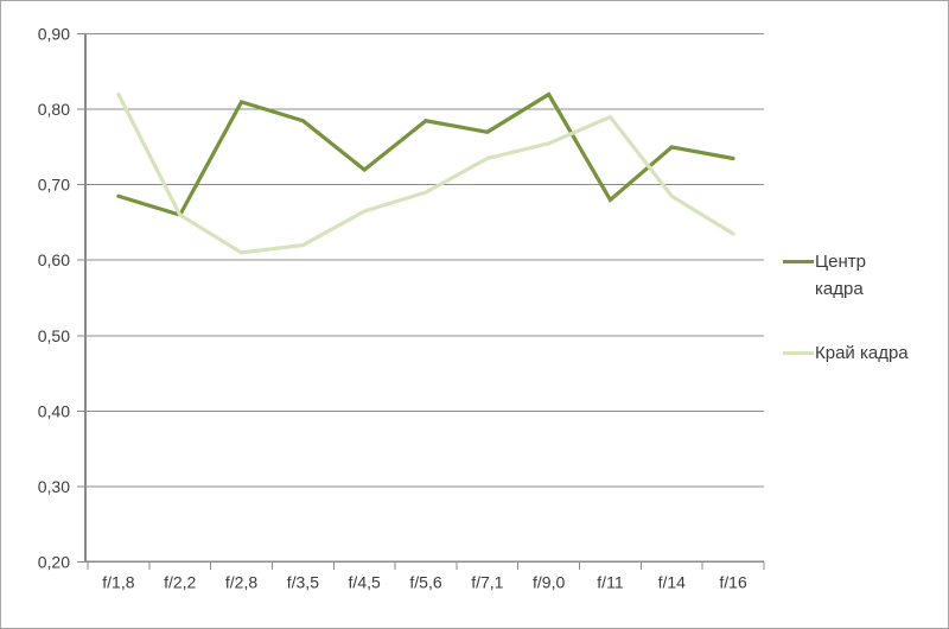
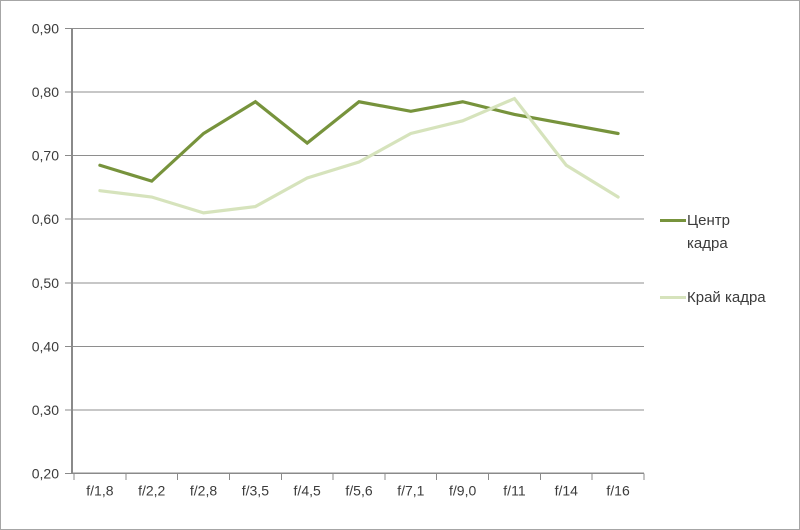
Край кадра/f/1,8: 0,82 -> 0,65
Край кадра/f/2,2: 0,66 -> 0,64
Центр кадра/f/2,8: 0,81 -> 0,73
Центр кадра/f/9,0: 0,82 -> 0,79
Центр кадра/f/11: 0,68 -> 0,77
